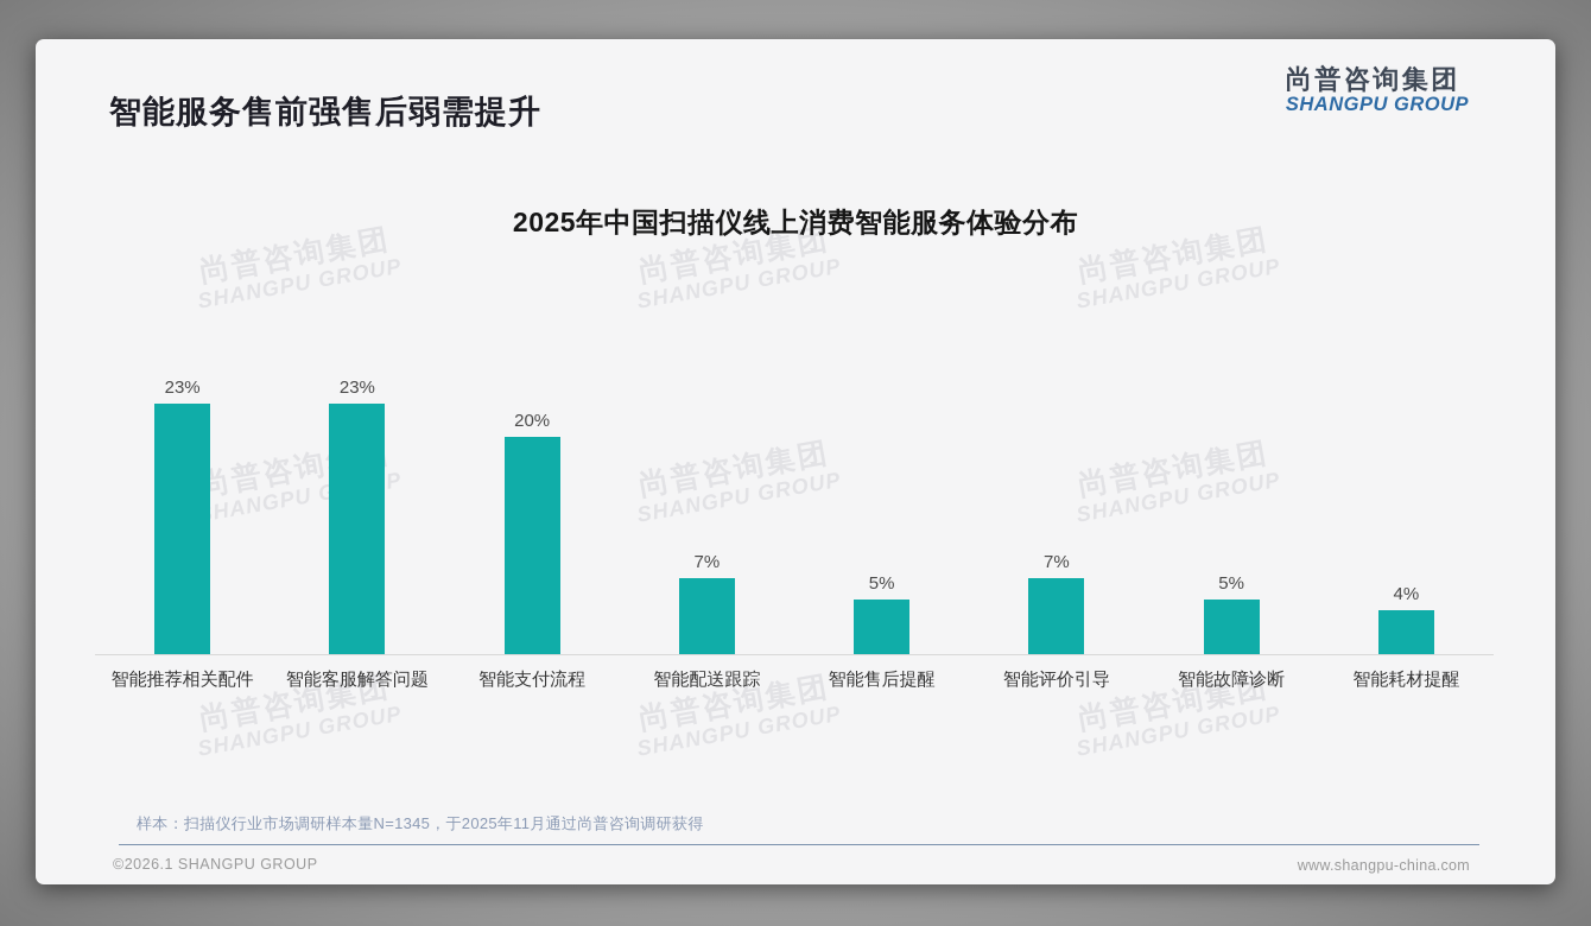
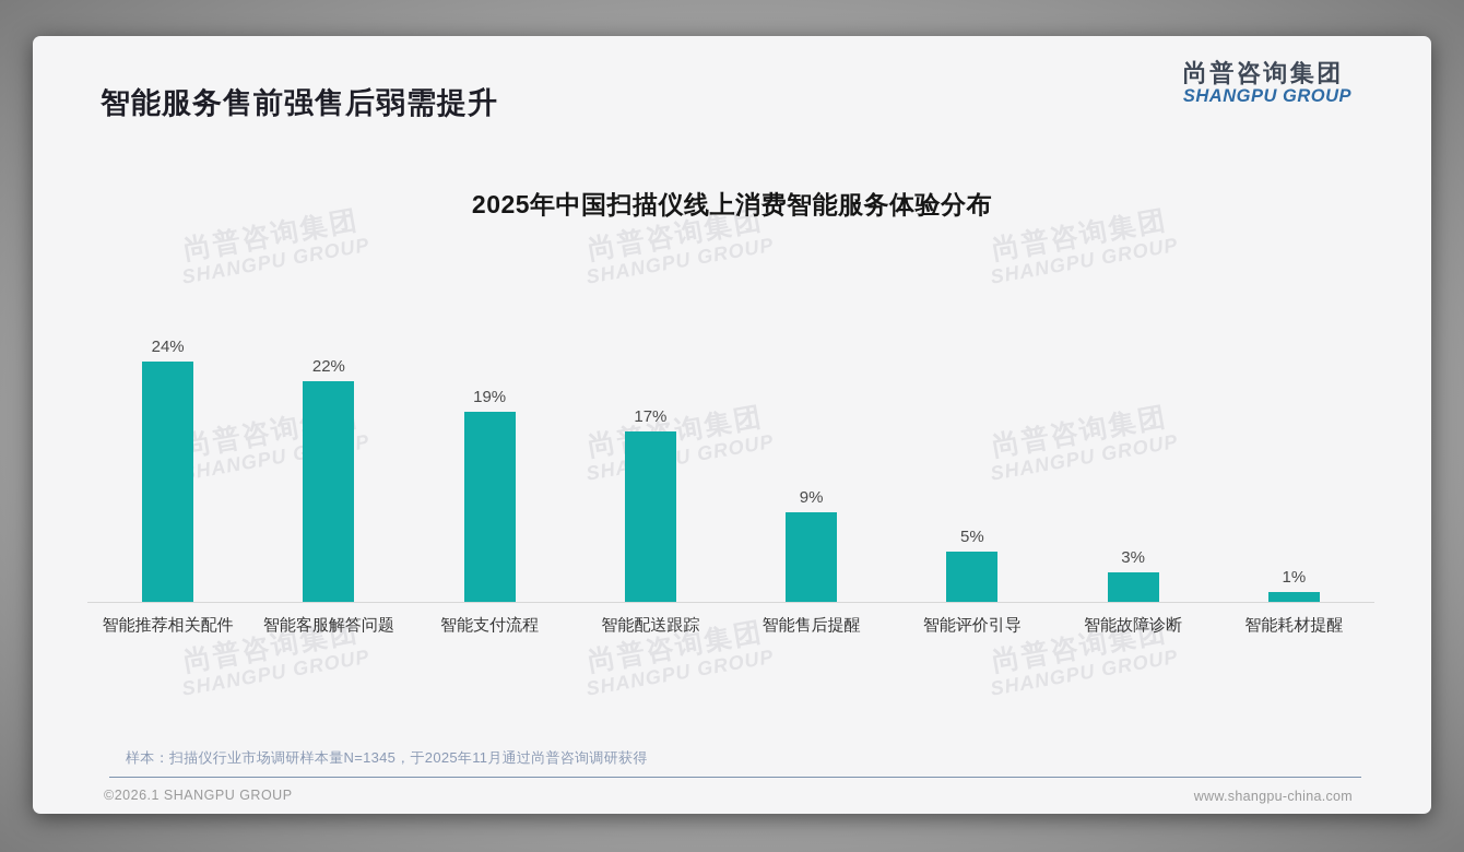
智能推荐相关配件: 23% -> 24%
智能客服解答问题: 23% -> 22%
智能支付流程: 20% -> 19%
智能配送跟踪: 7% -> 17%
智能售后提醒: 5% -> 9%
智能评价引导: 7% -> 5%
智能故障诊断: 5% -> 3%
智能耗材提醒: 4% -> 1%
